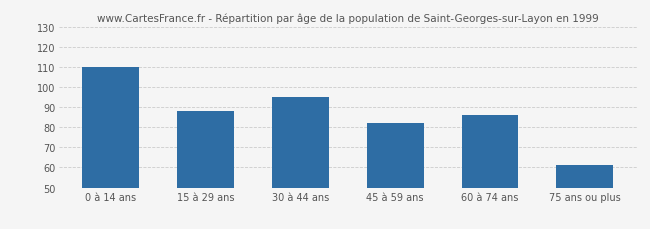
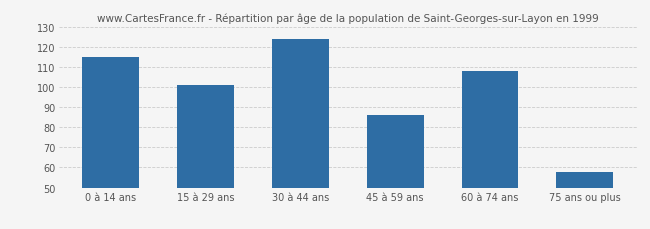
0 à 14 ans: 110 -> 115
15 à 29 ans: 88 -> 101
30 à 44 ans: 95 -> 124
45 à 59 ans: 82 -> 86
60 à 74 ans: 86 -> 108
75 ans ou plus: 61 -> 58
